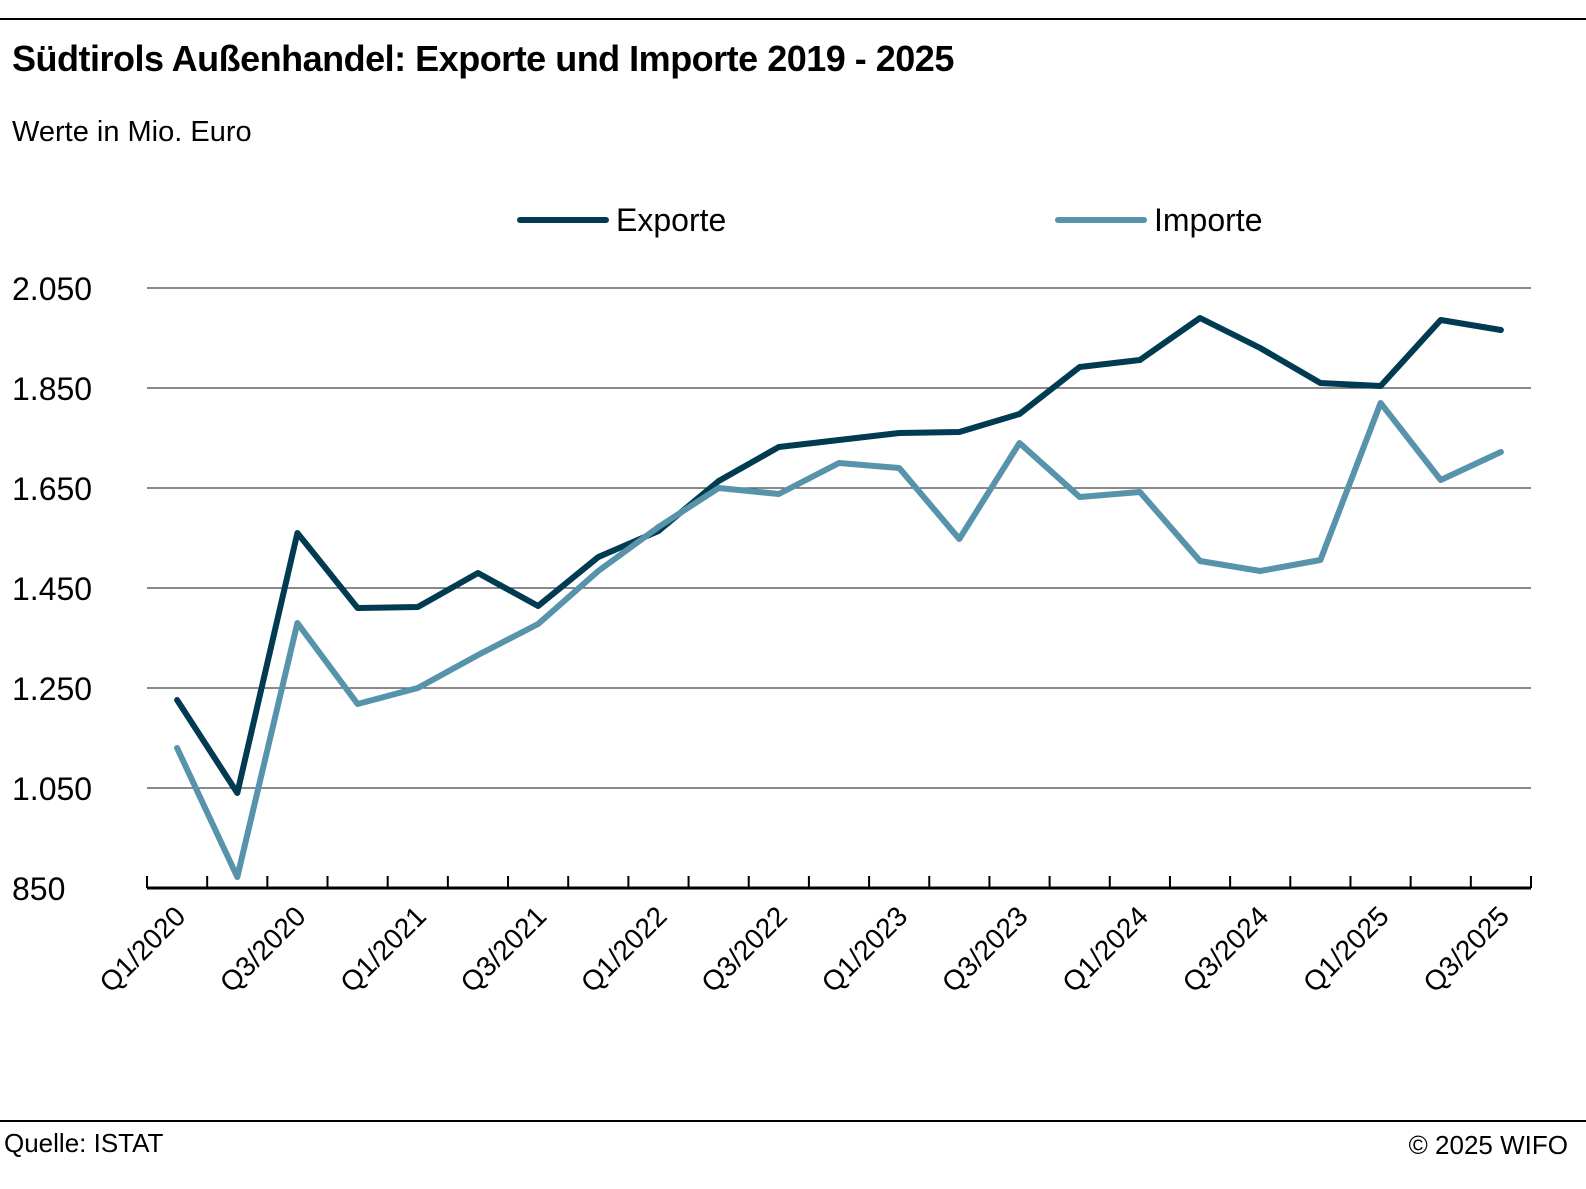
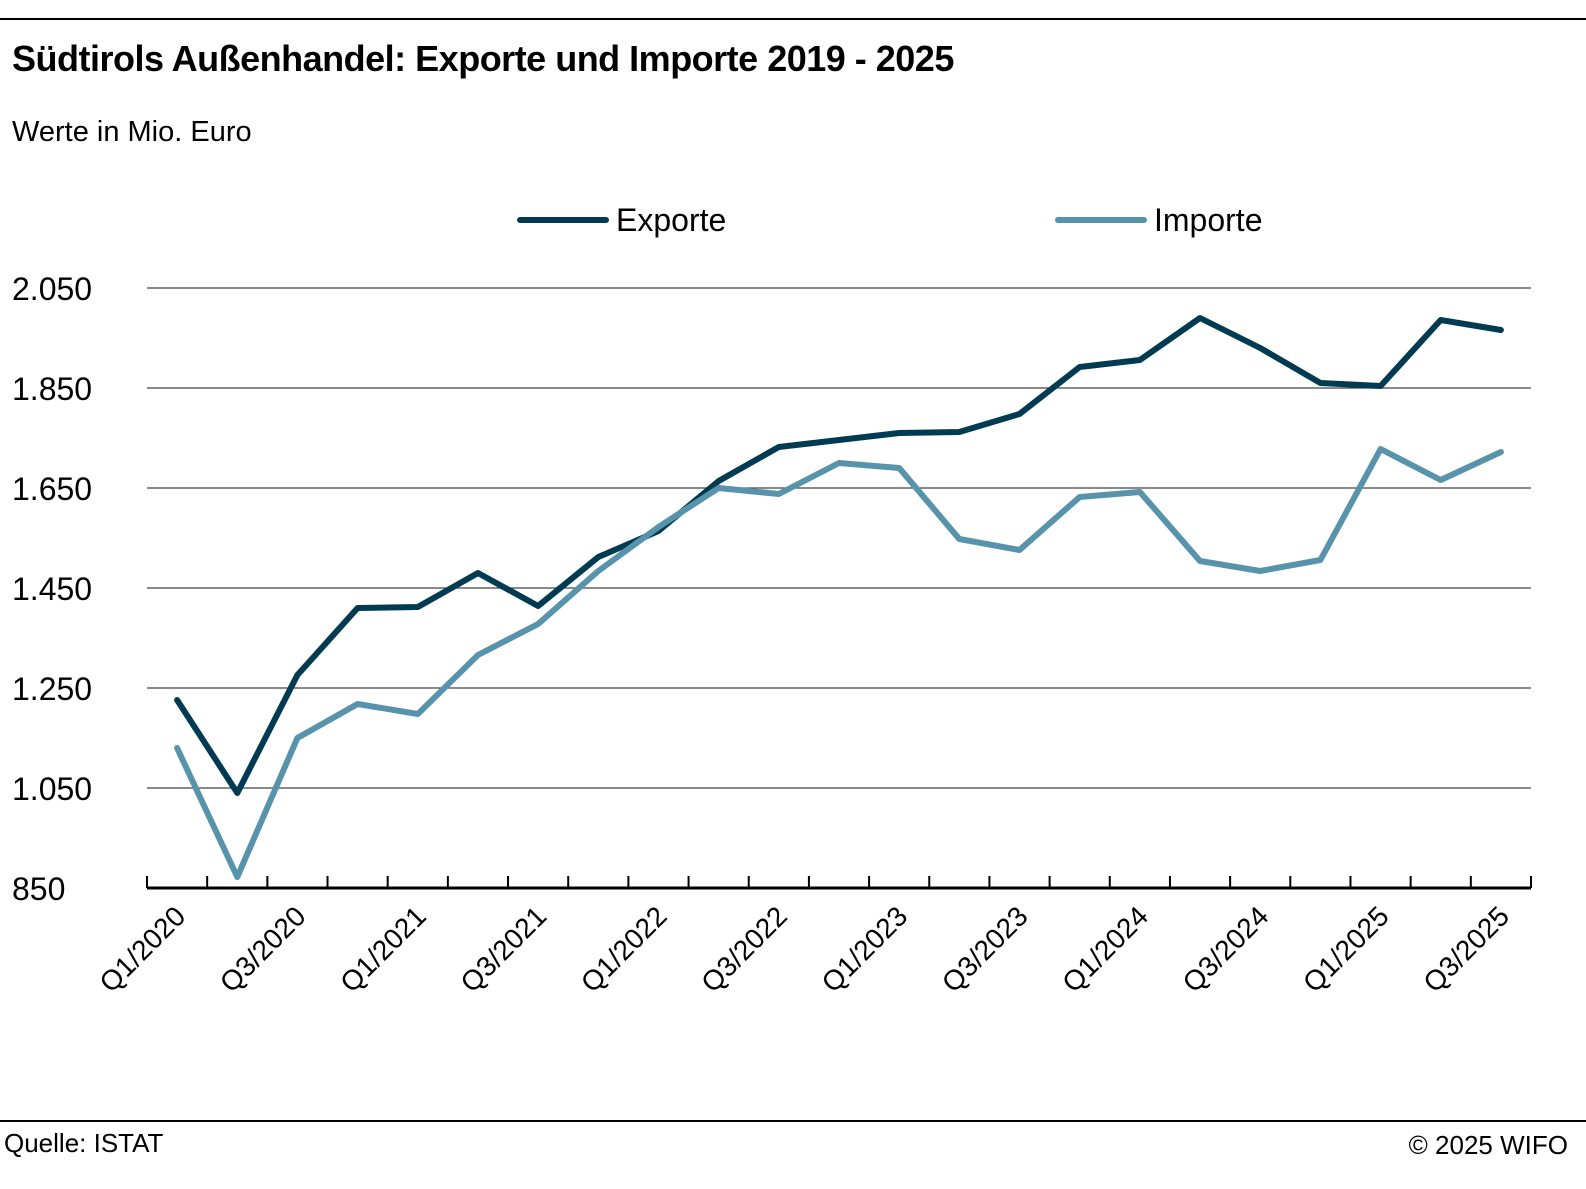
Exporte/Q3/2020: 1560 -> 1280
Importe/Q3/2020: 1380 -> 1150
Importe/Q1/2021: 1250 -> 1200
Importe/Q3/2023: 1740 -> 1530
Importe/Q1/2025: 1820 -> 1730
